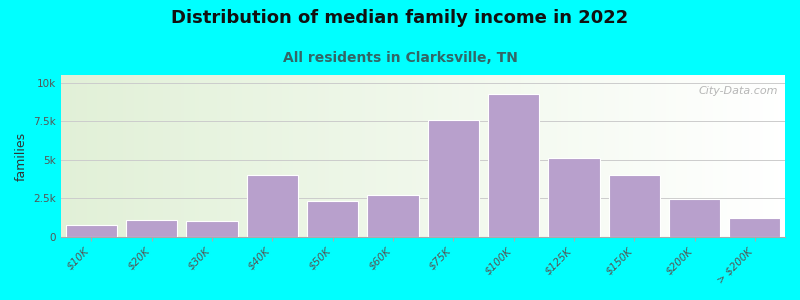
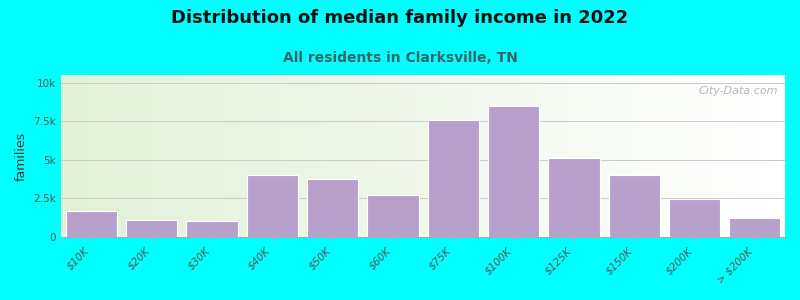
$10K: 0.8k -> 1.7k
$50K: 2.3k -> 3.8k
$100K: 9.3k -> 8.5k
